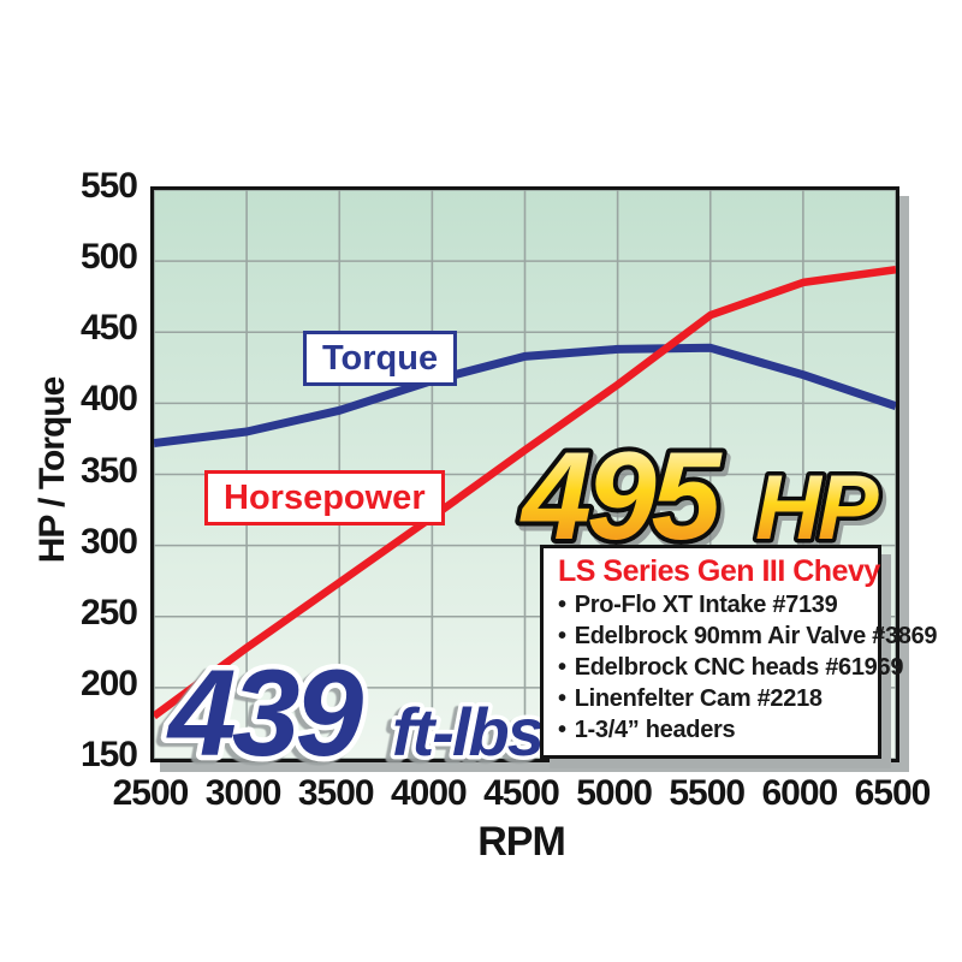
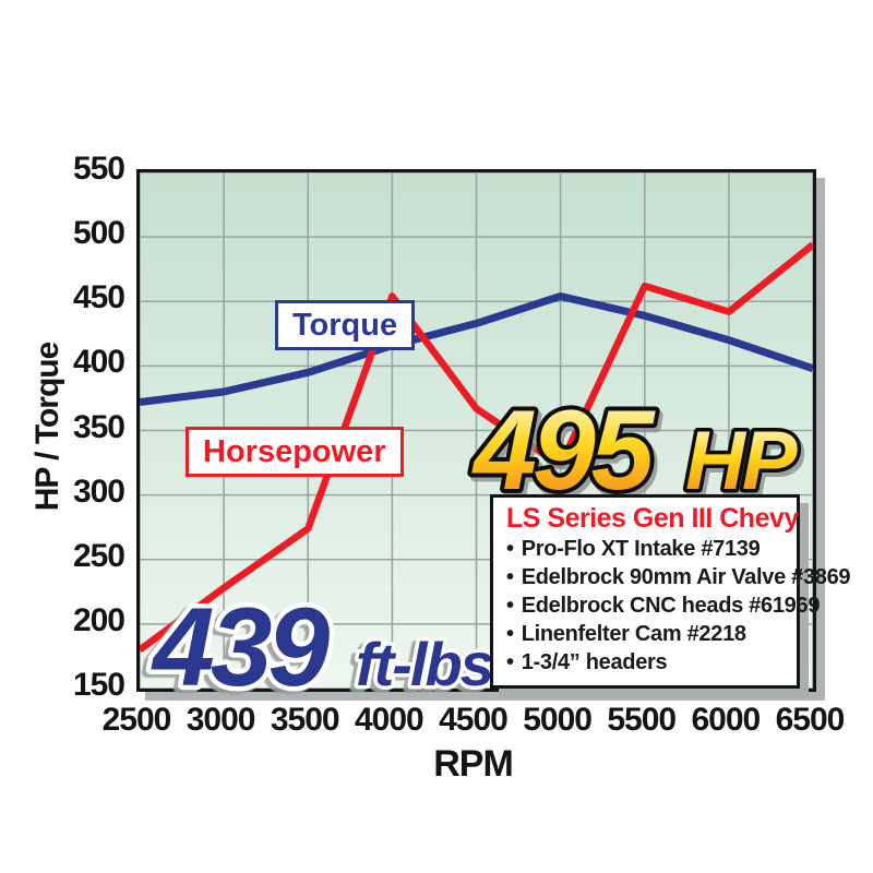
Horsepower/4000: 320 -> 454
Torque/5000: 438 -> 454
Horsepower/5000: 413 -> 323
Horsepower/6000: 485 -> 442
